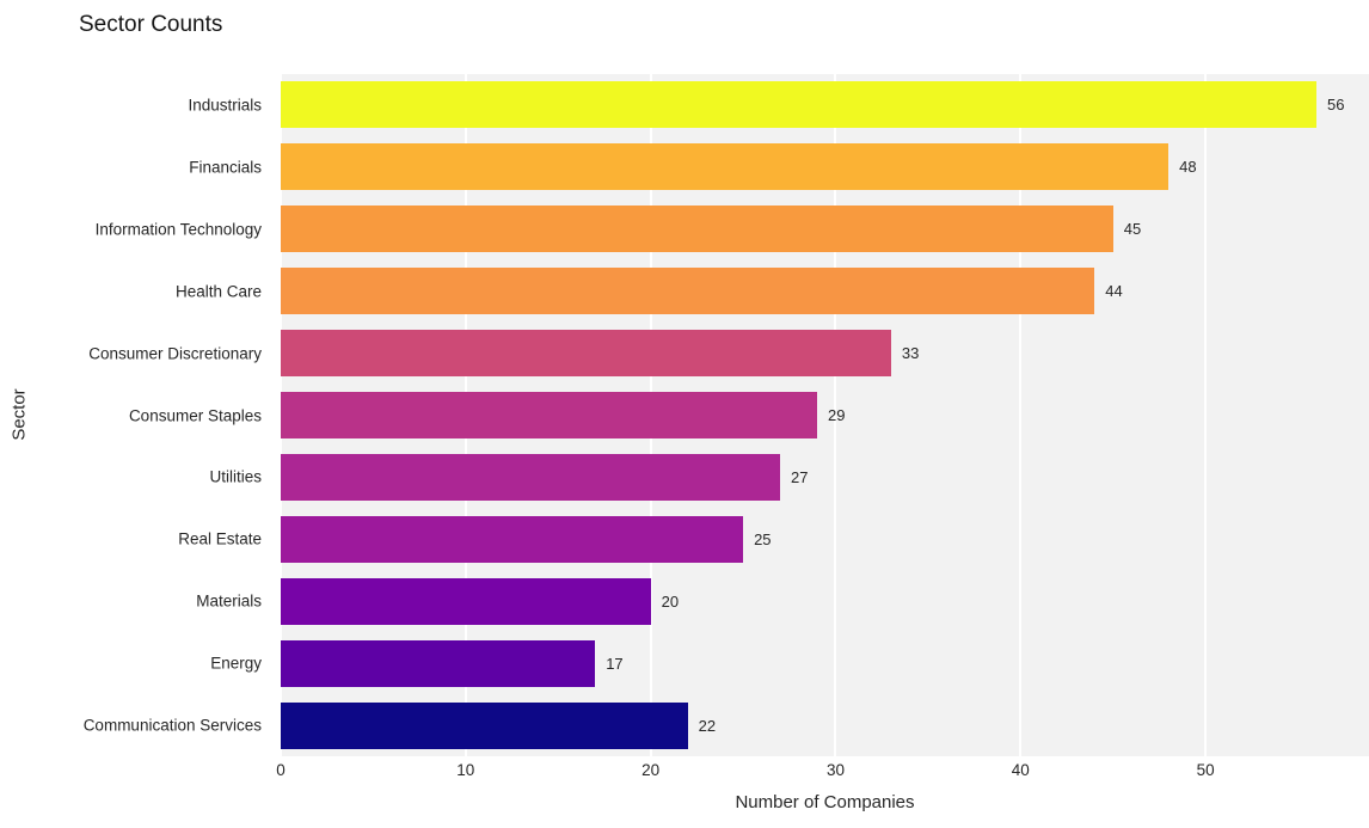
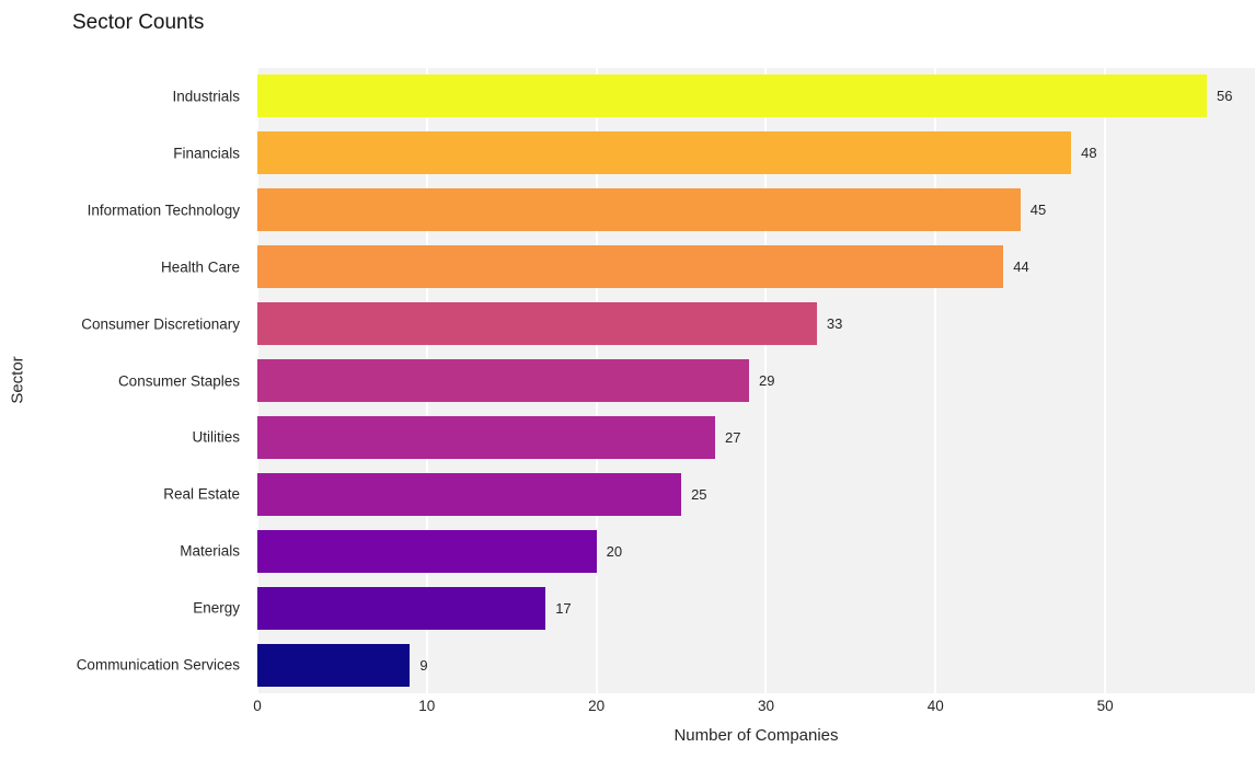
Communication Services: 22 -> 9
